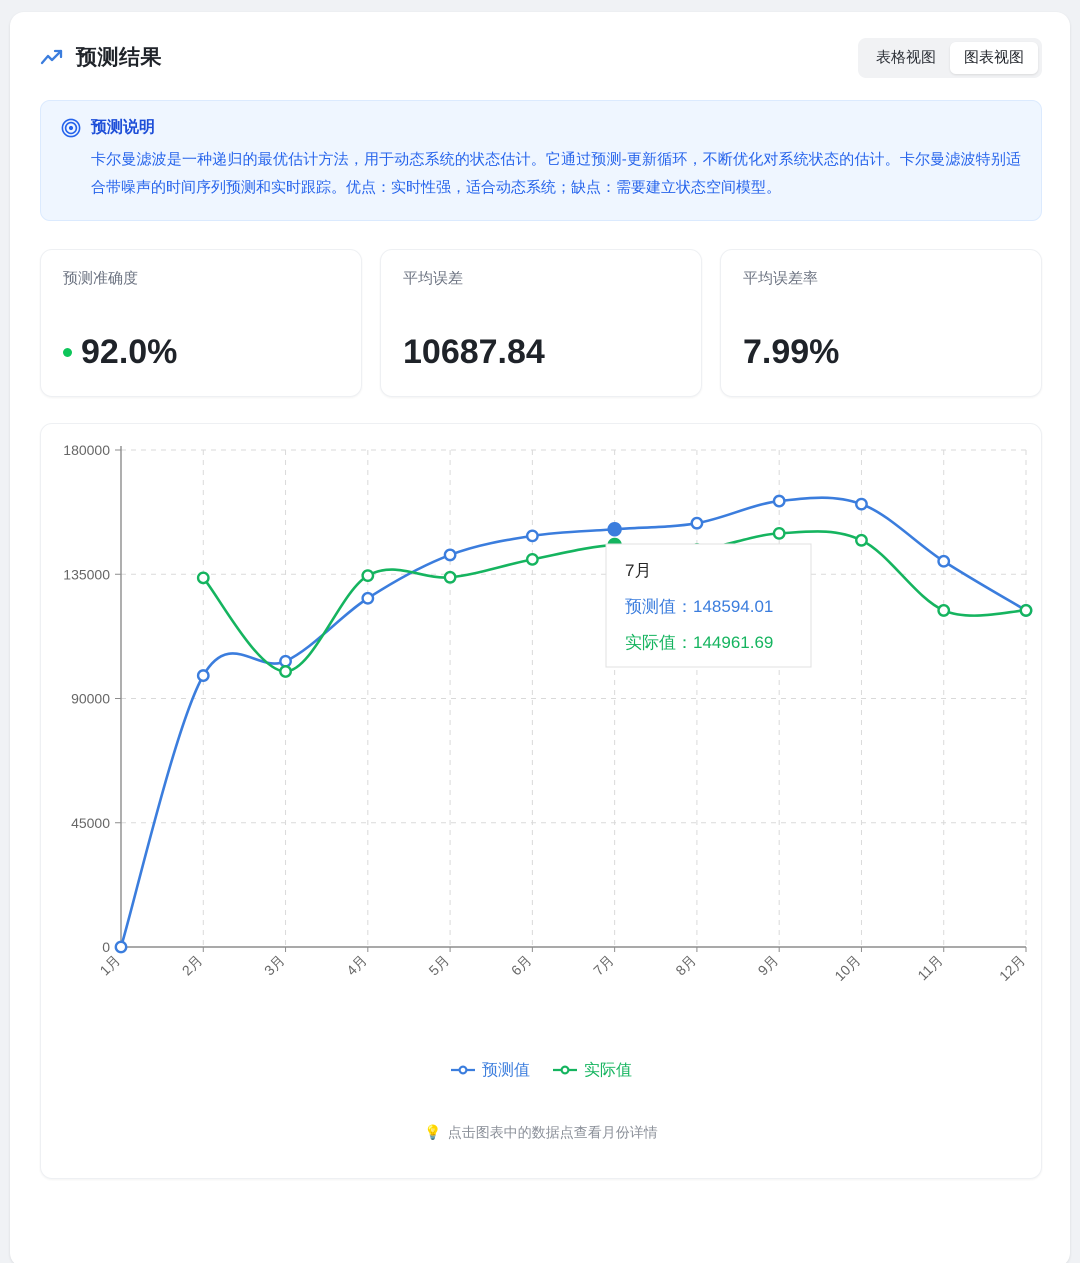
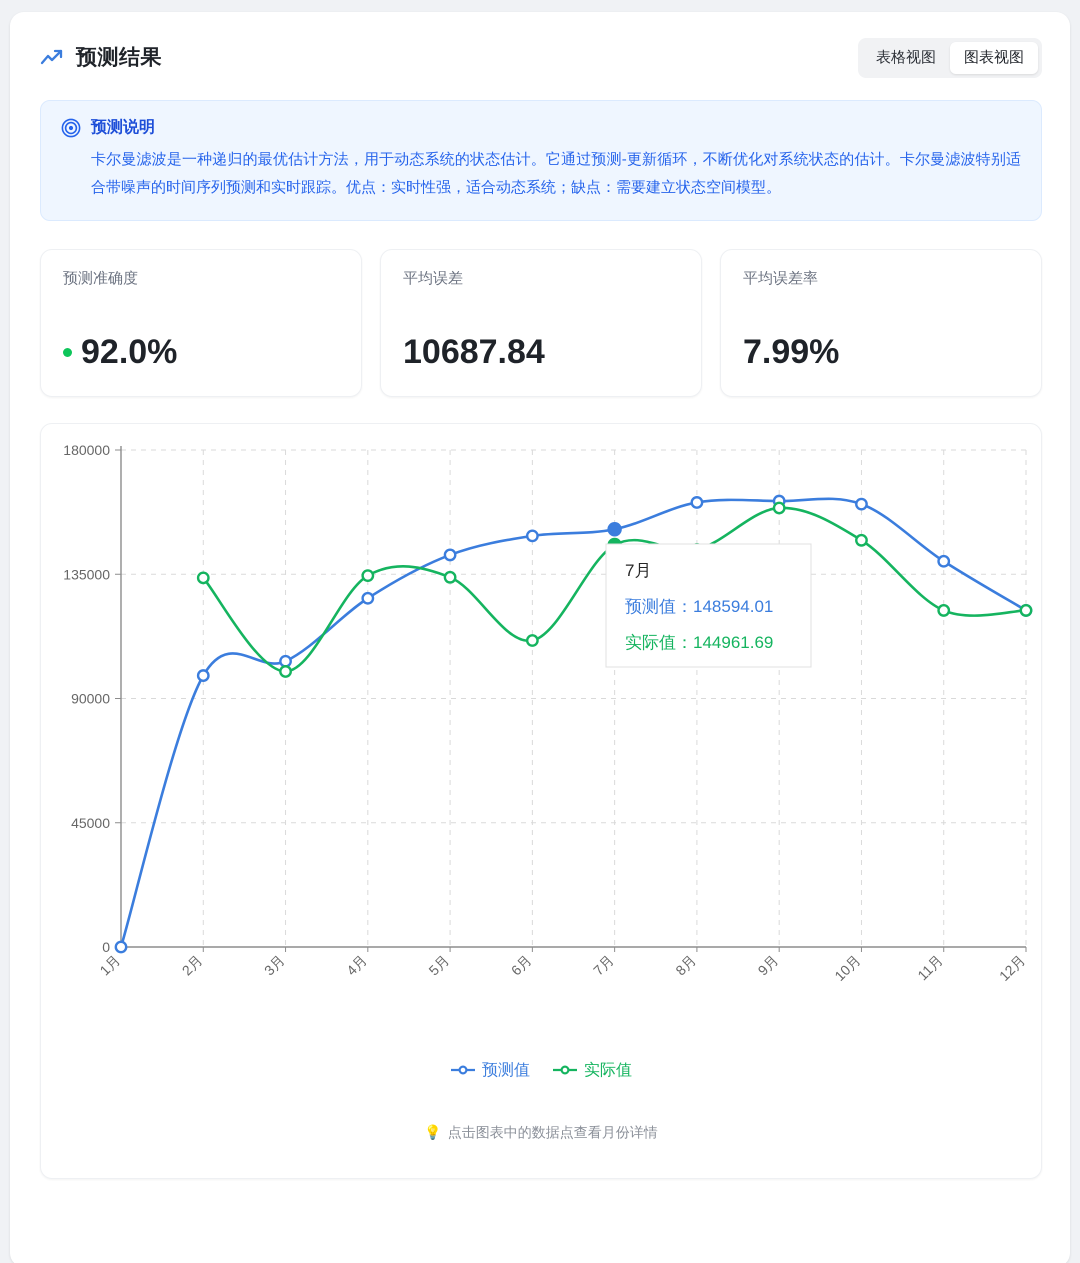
实际值/6月: 140000 -> 111000
预测值/8月: 154000 -> 161000
实际值/9月: 150000 -> 159000
